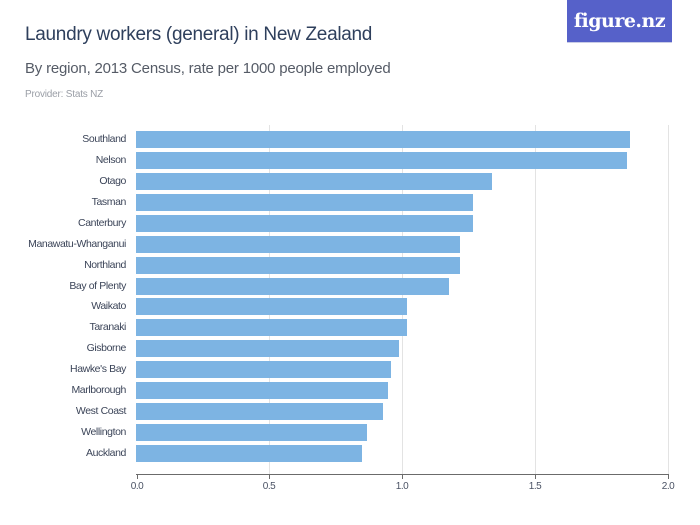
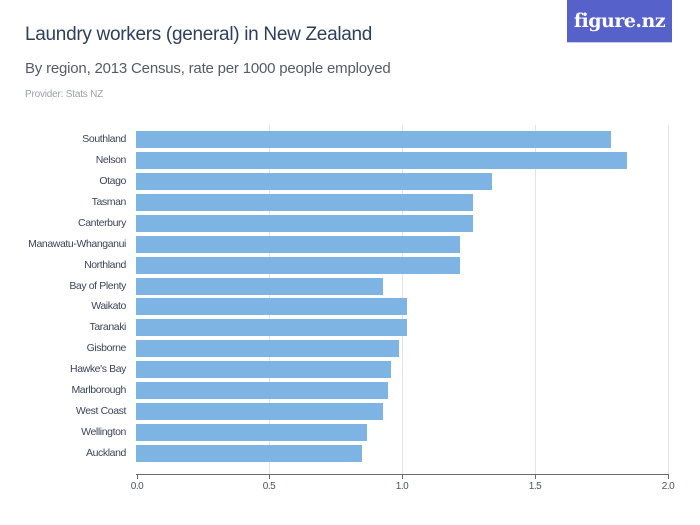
Southland: 1.86 -> 1.79
Bay of Plenty: 1.18 -> 0.93
